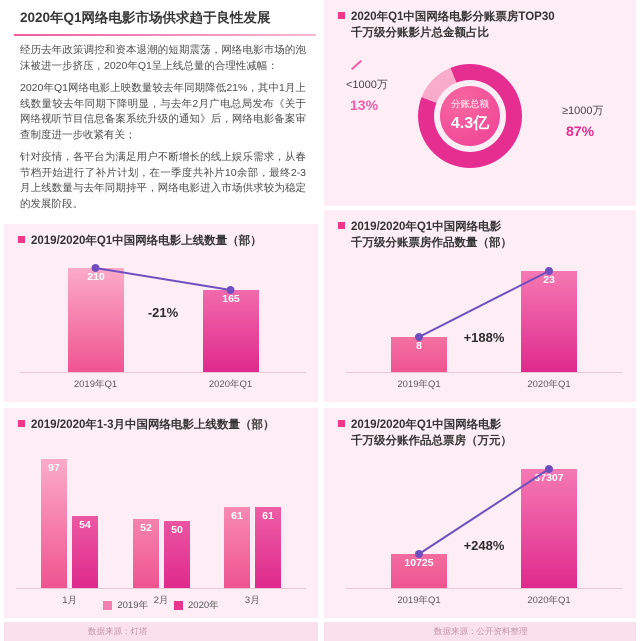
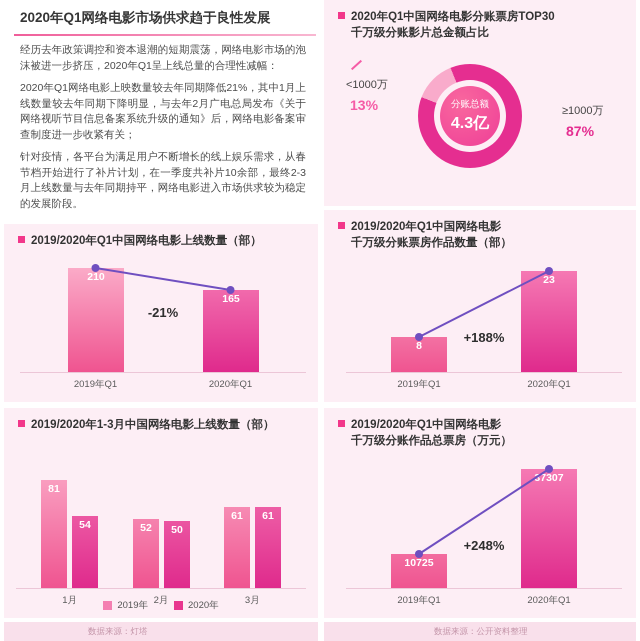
2019/2020年1-3月中国网络电影上线数量（部）/2019年/1月: 97 -> 81
